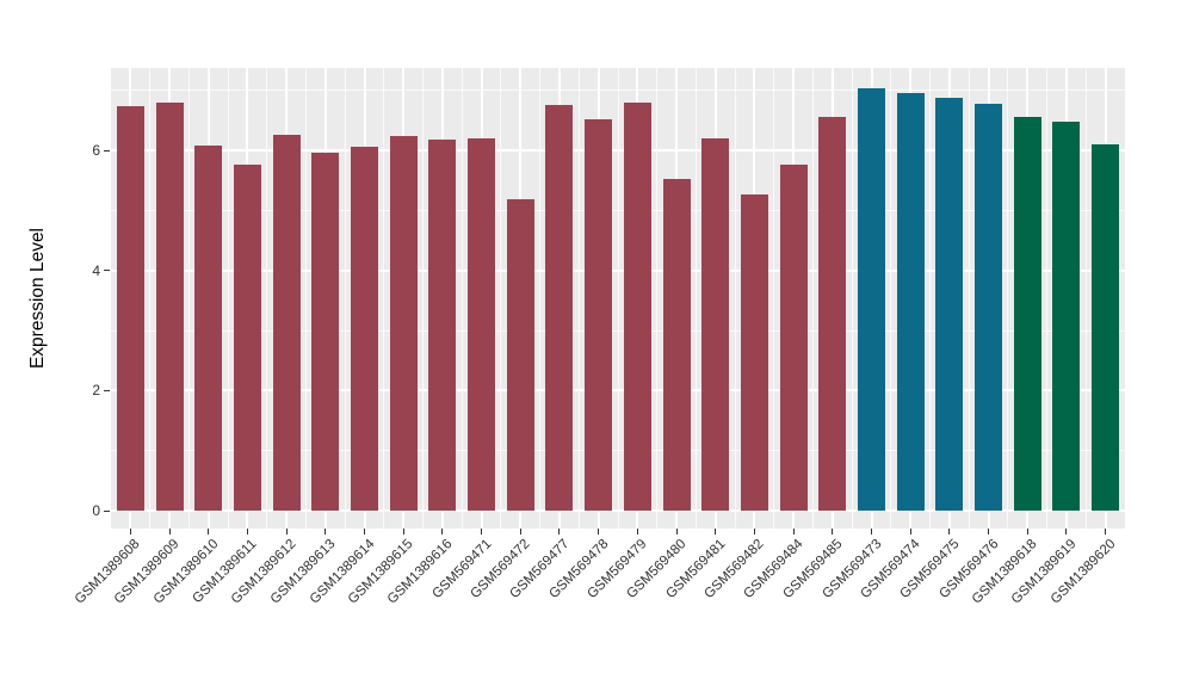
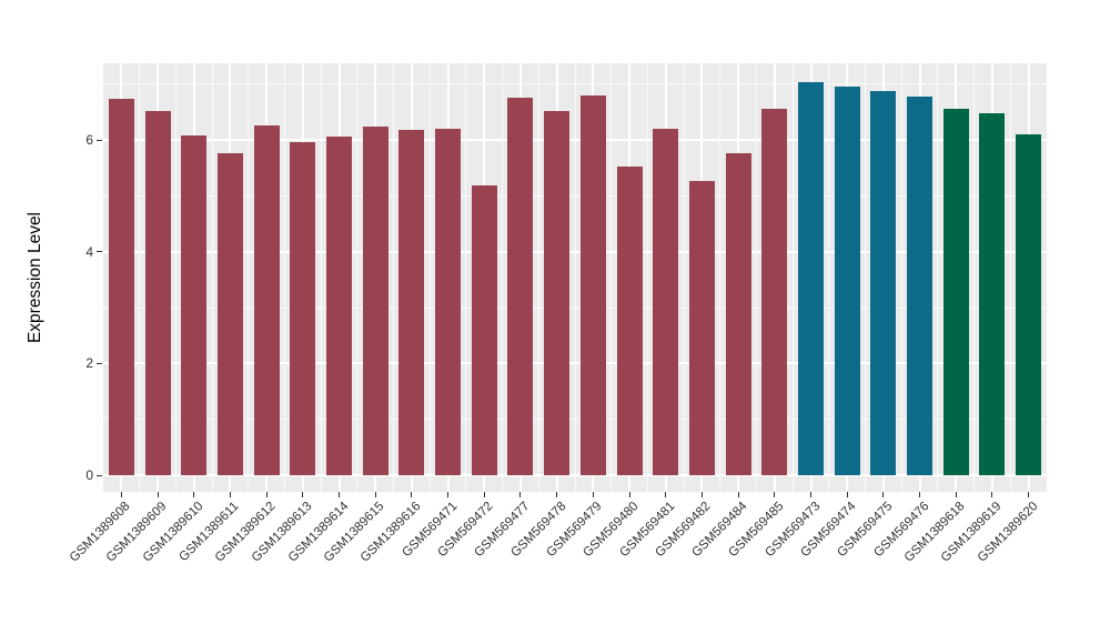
GSM1389609: 6.8 -> 6.5
